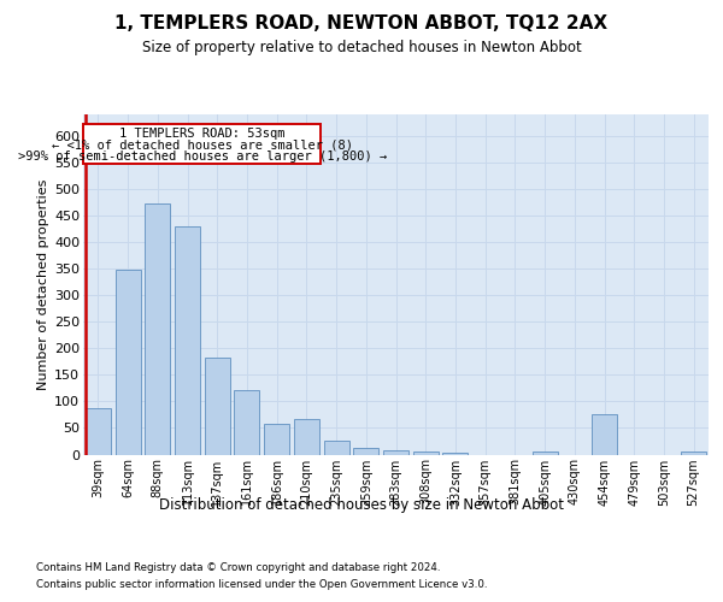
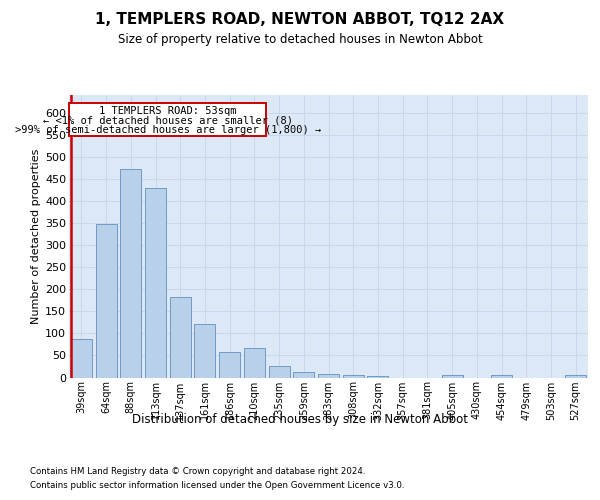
454sqm: 75 -> 5
